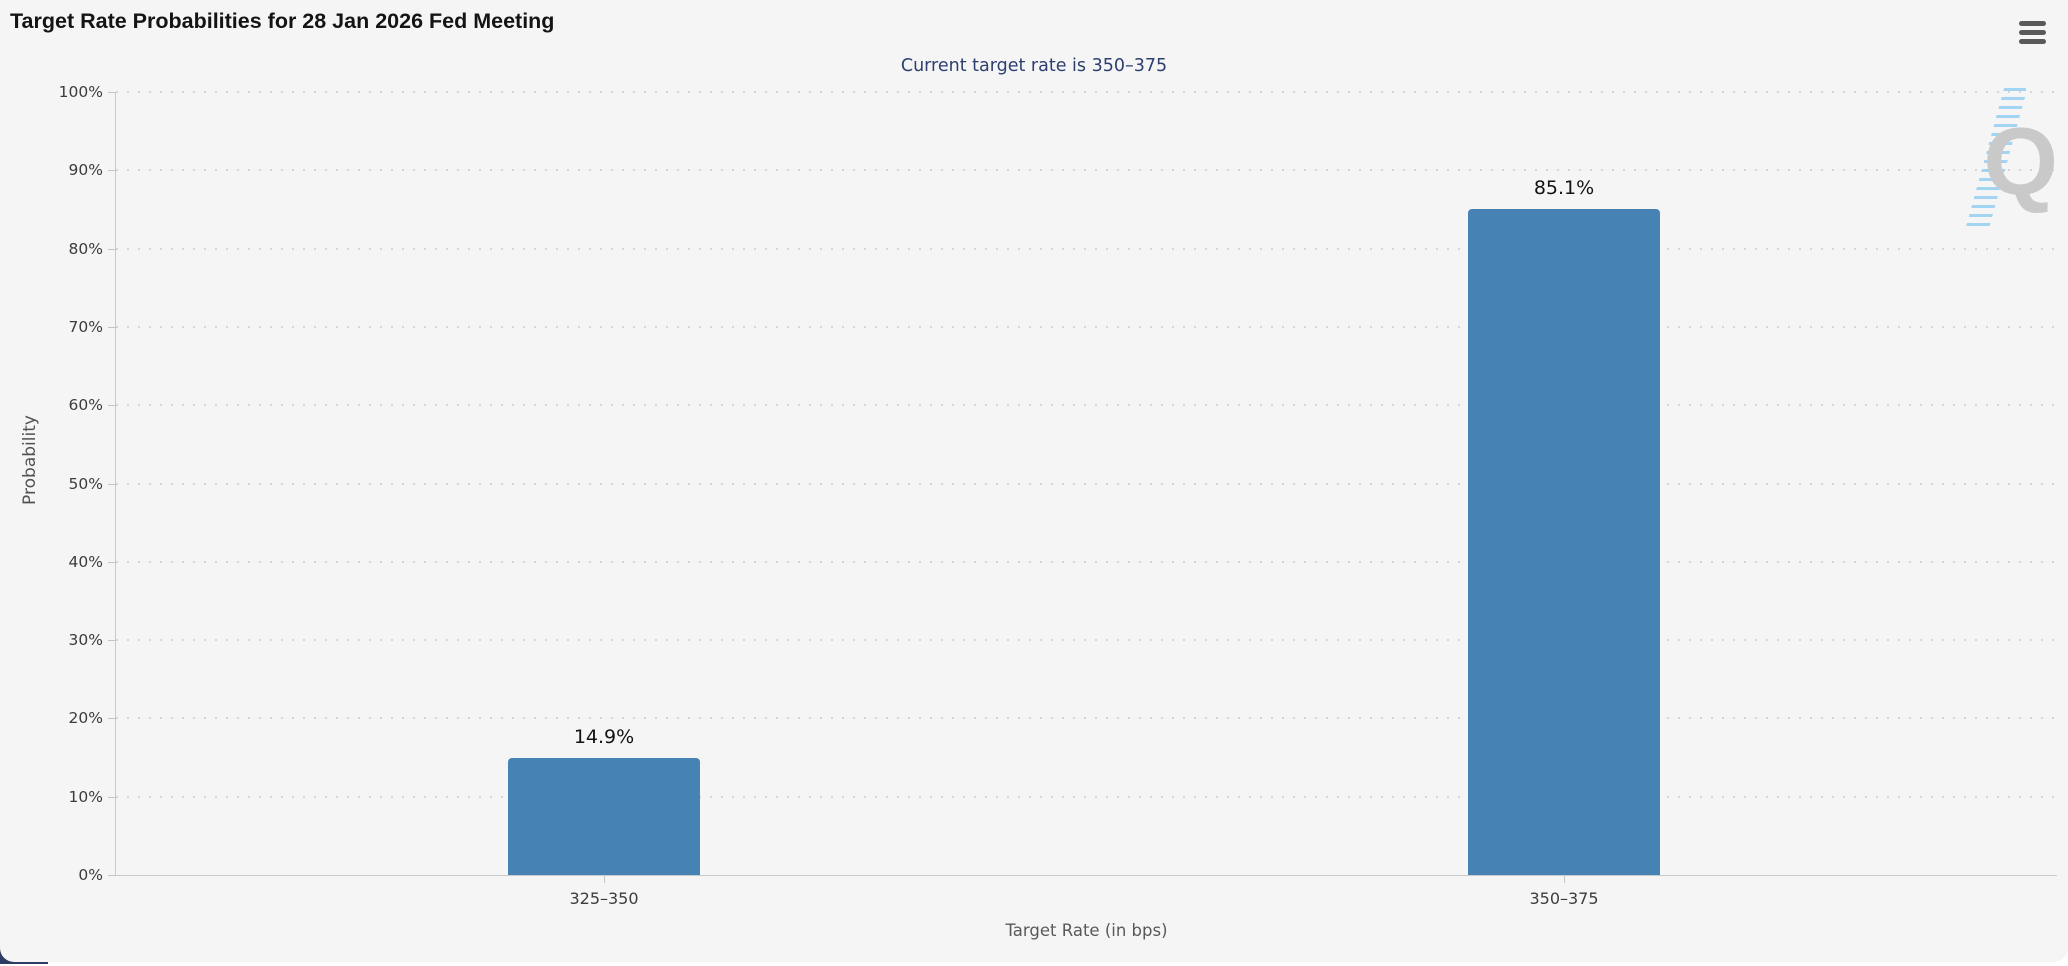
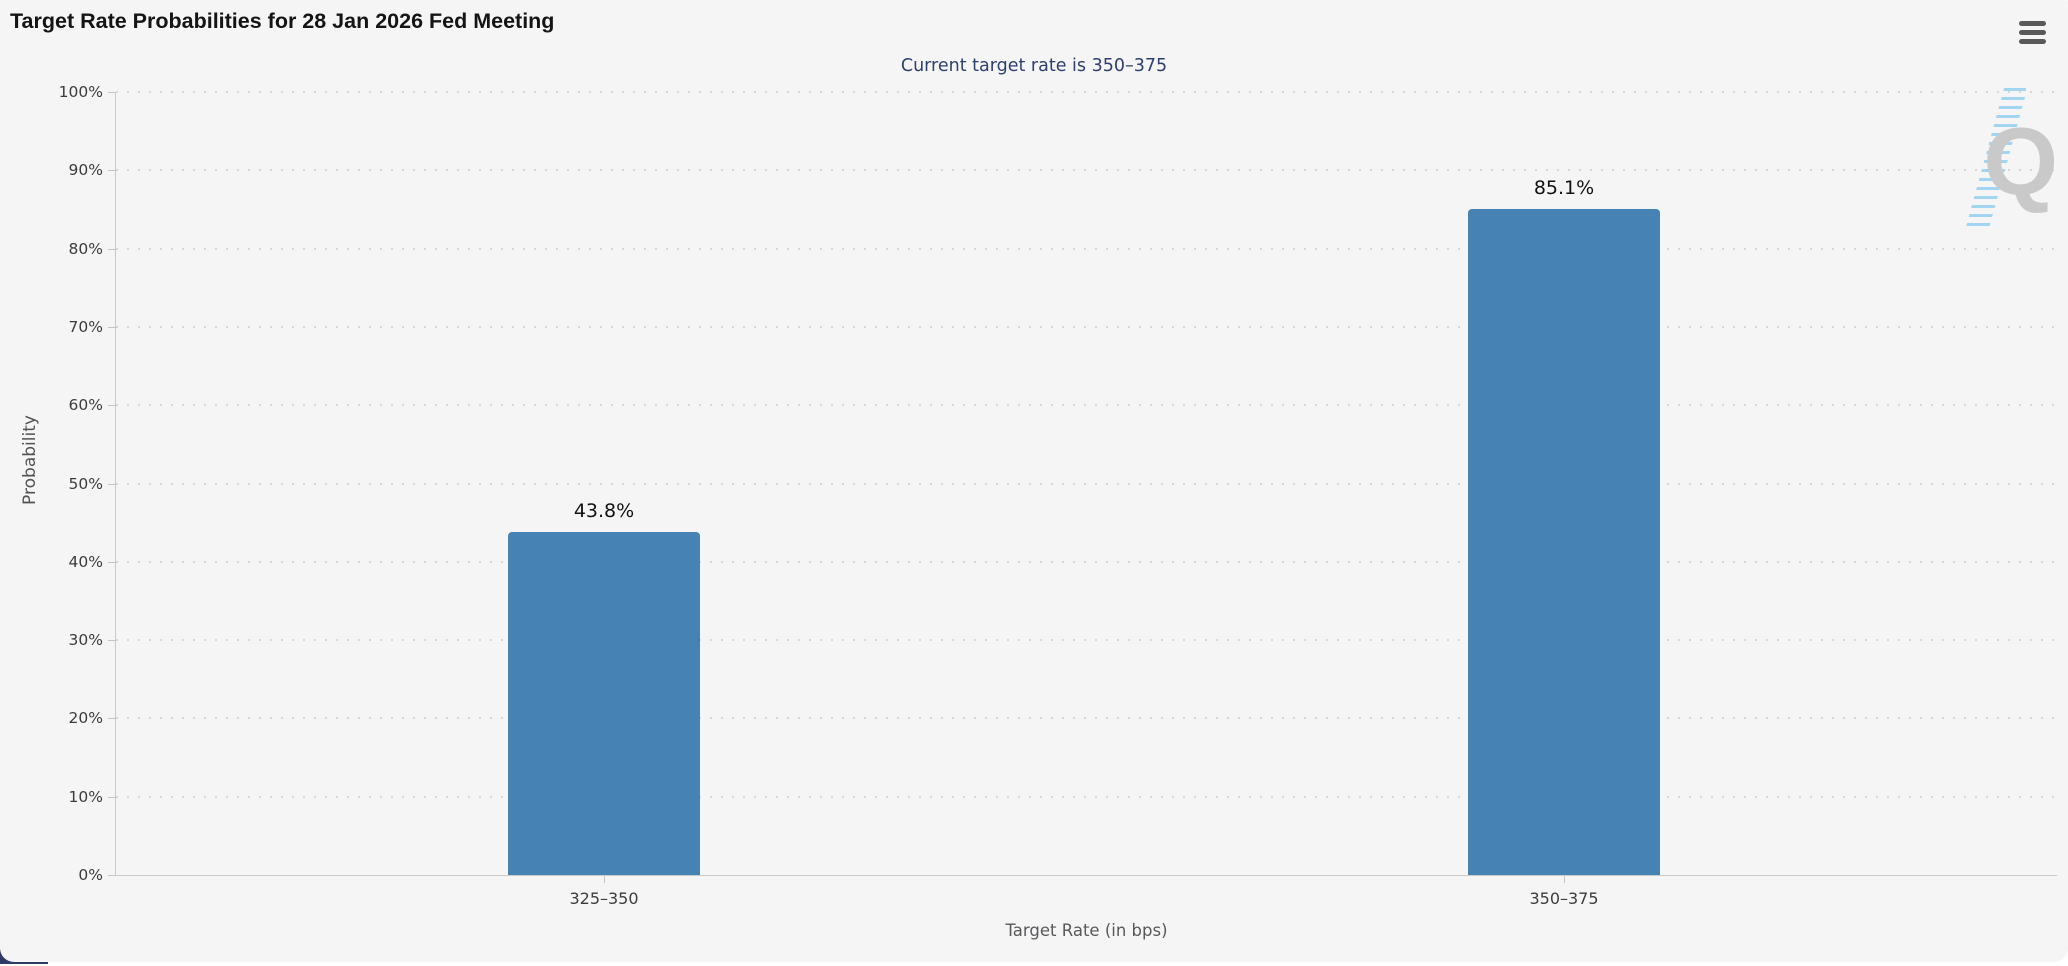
325–350: 14.9% -> 43.8%
